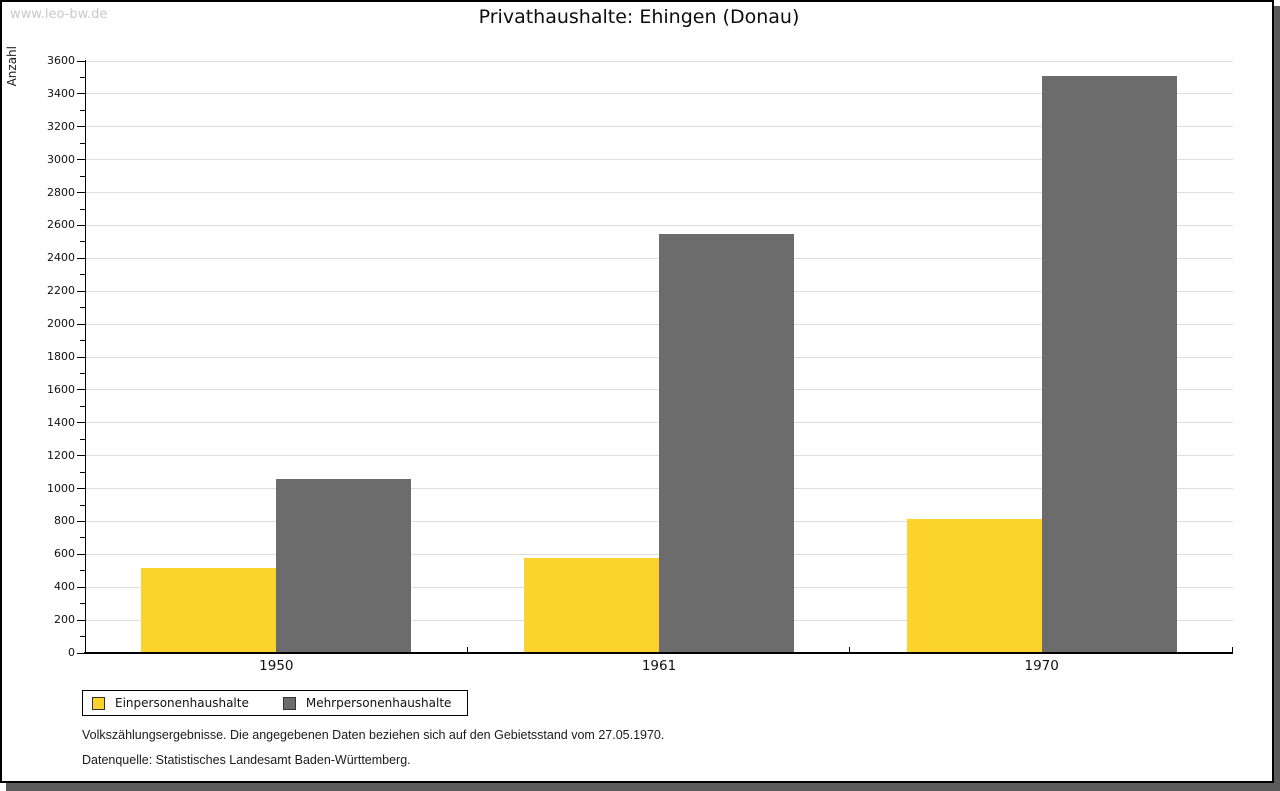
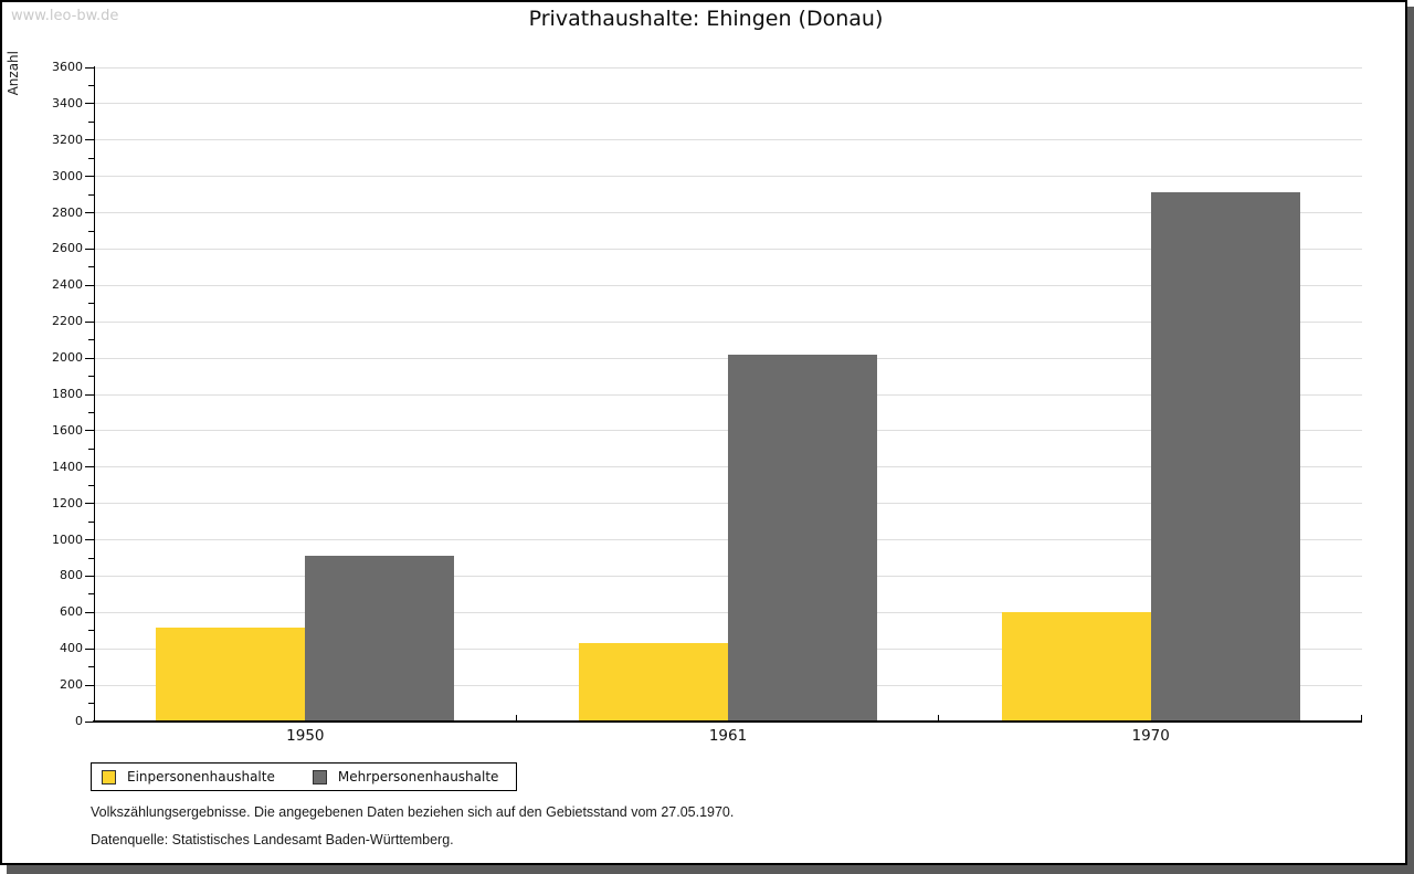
Mehrpersonenhaushalte/1950: 1060 -> 910
Einpersonenhaushalte/1961: 580 -> 430
Mehrpersonenhaushalte/1961: 2550 -> 2020
Einpersonenhaushalte/1970: 820 -> 600
Mehrpersonenhaushalte/1970: 3510 -> 2910
